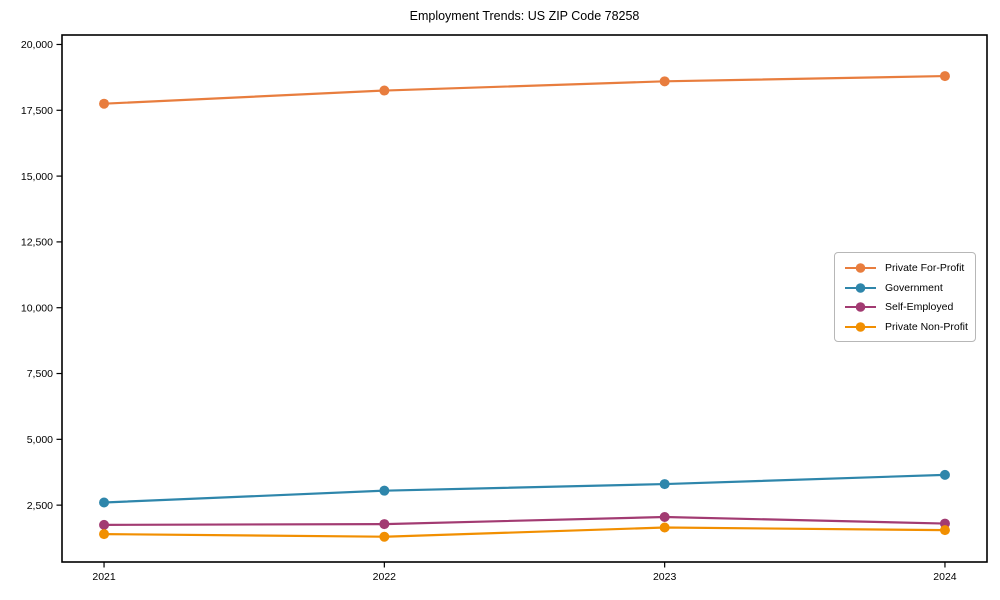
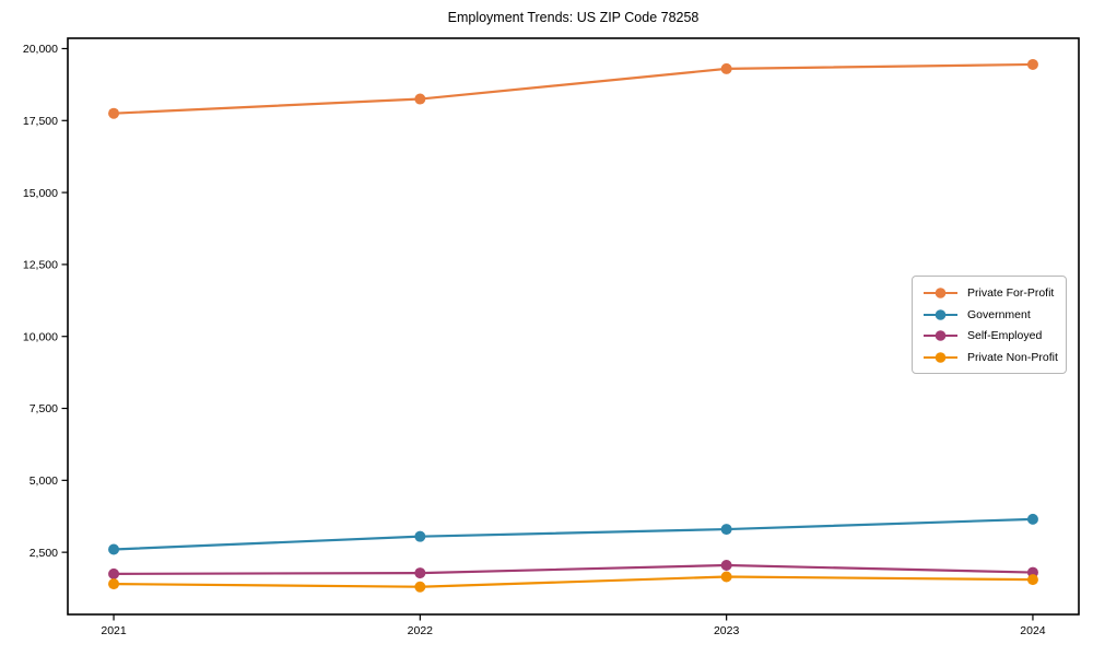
Private For-Profit/2023: 18600 -> 19300
Private For-Profit/2024: 18800 -> 19400
